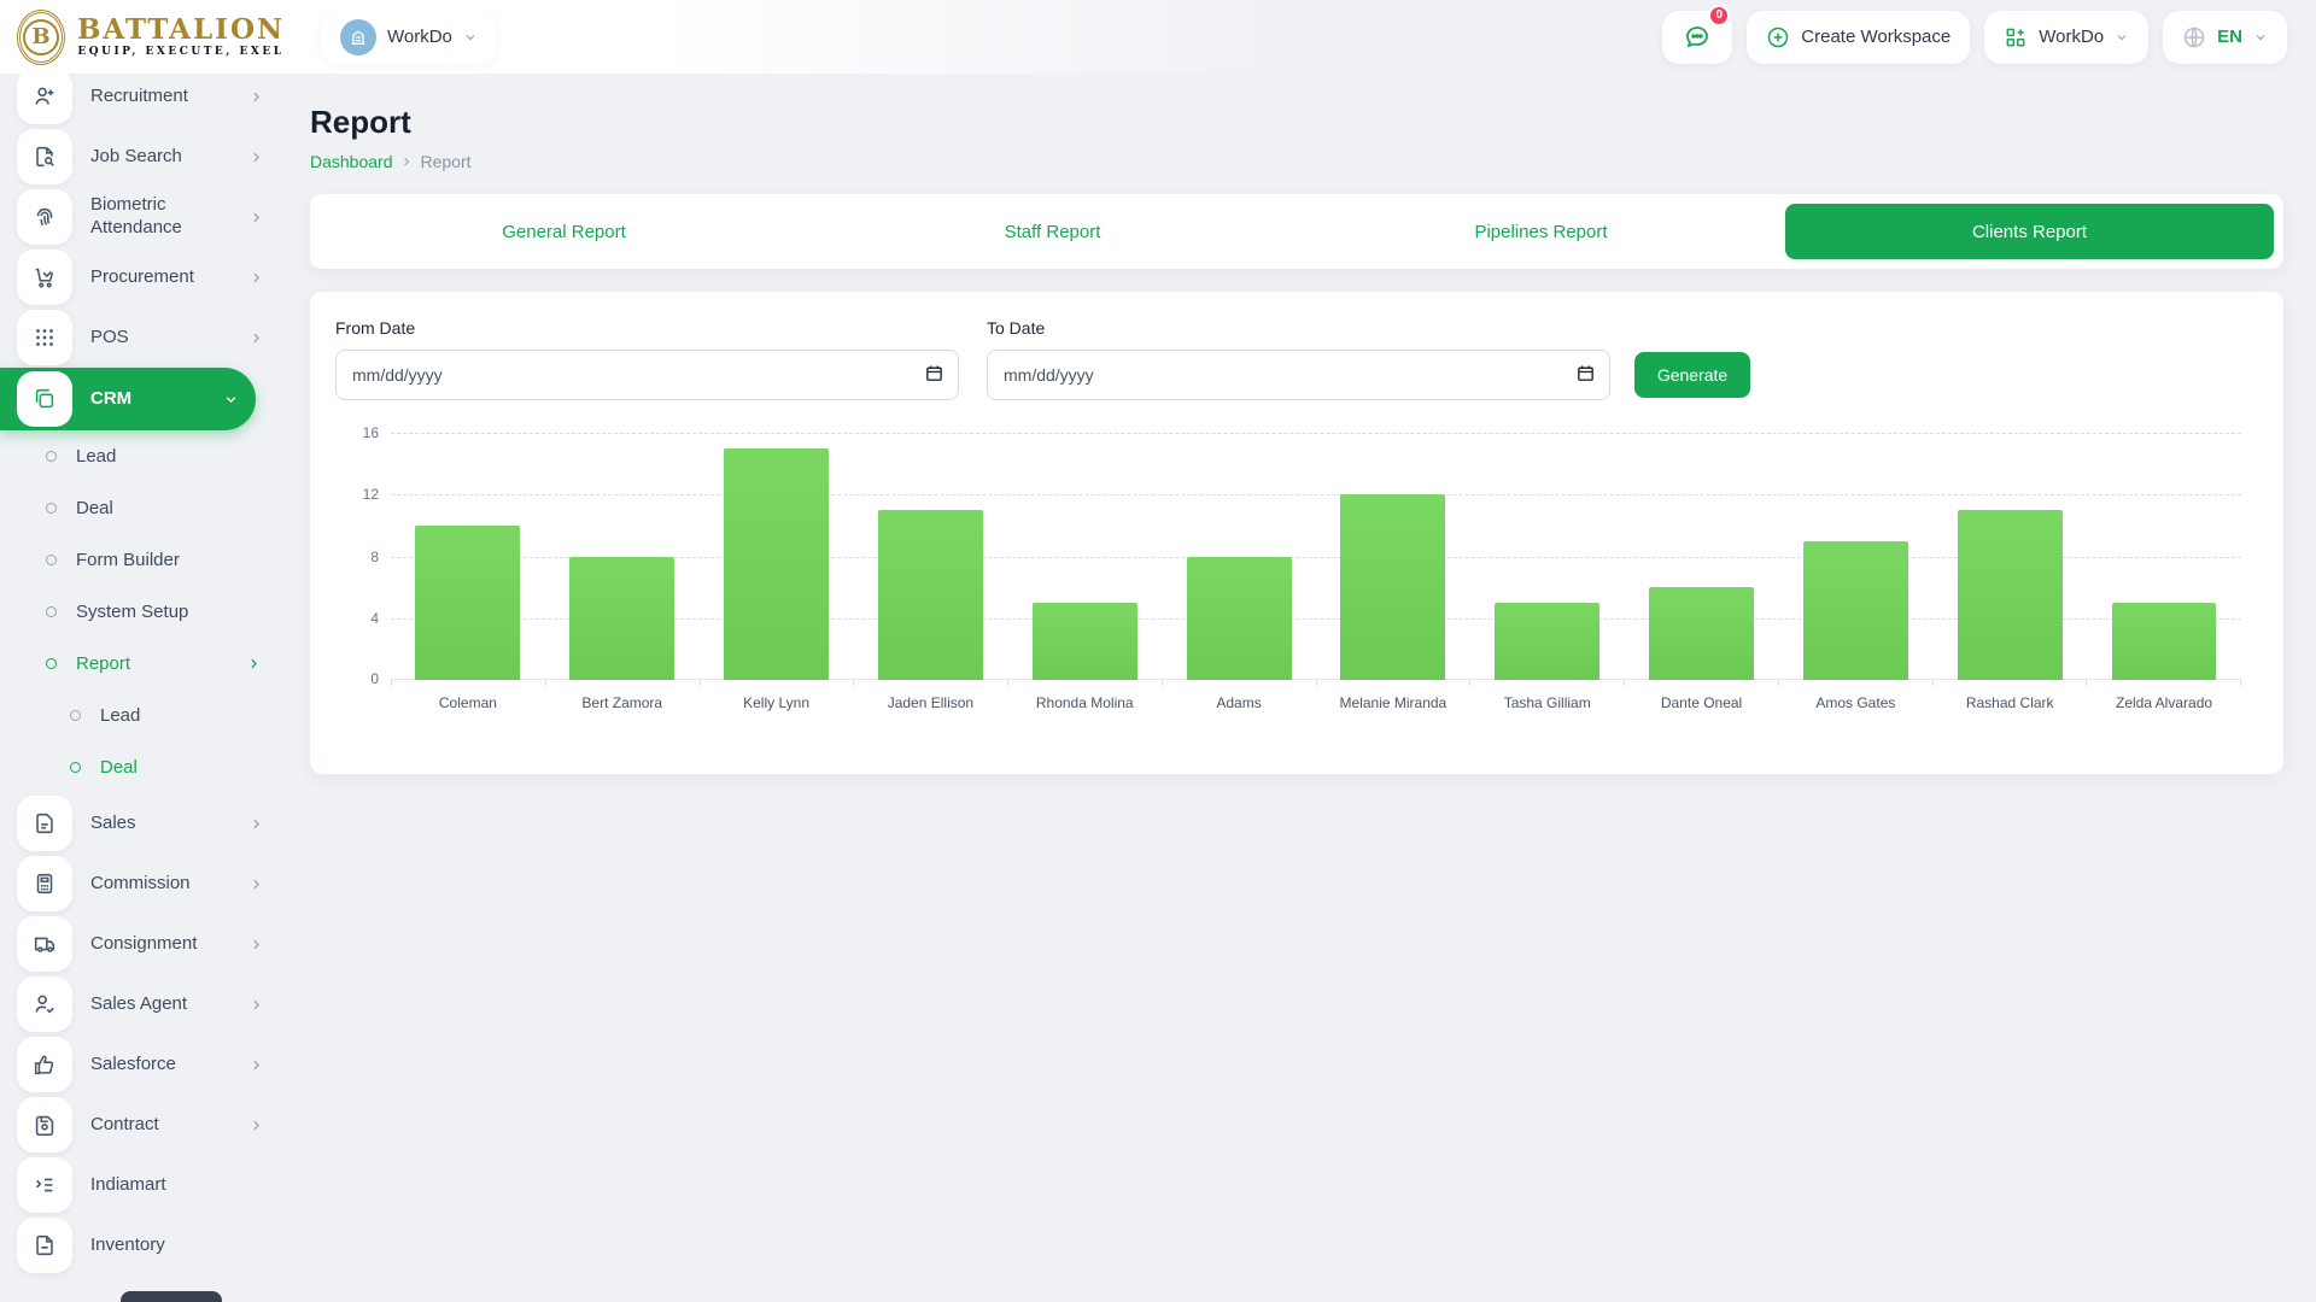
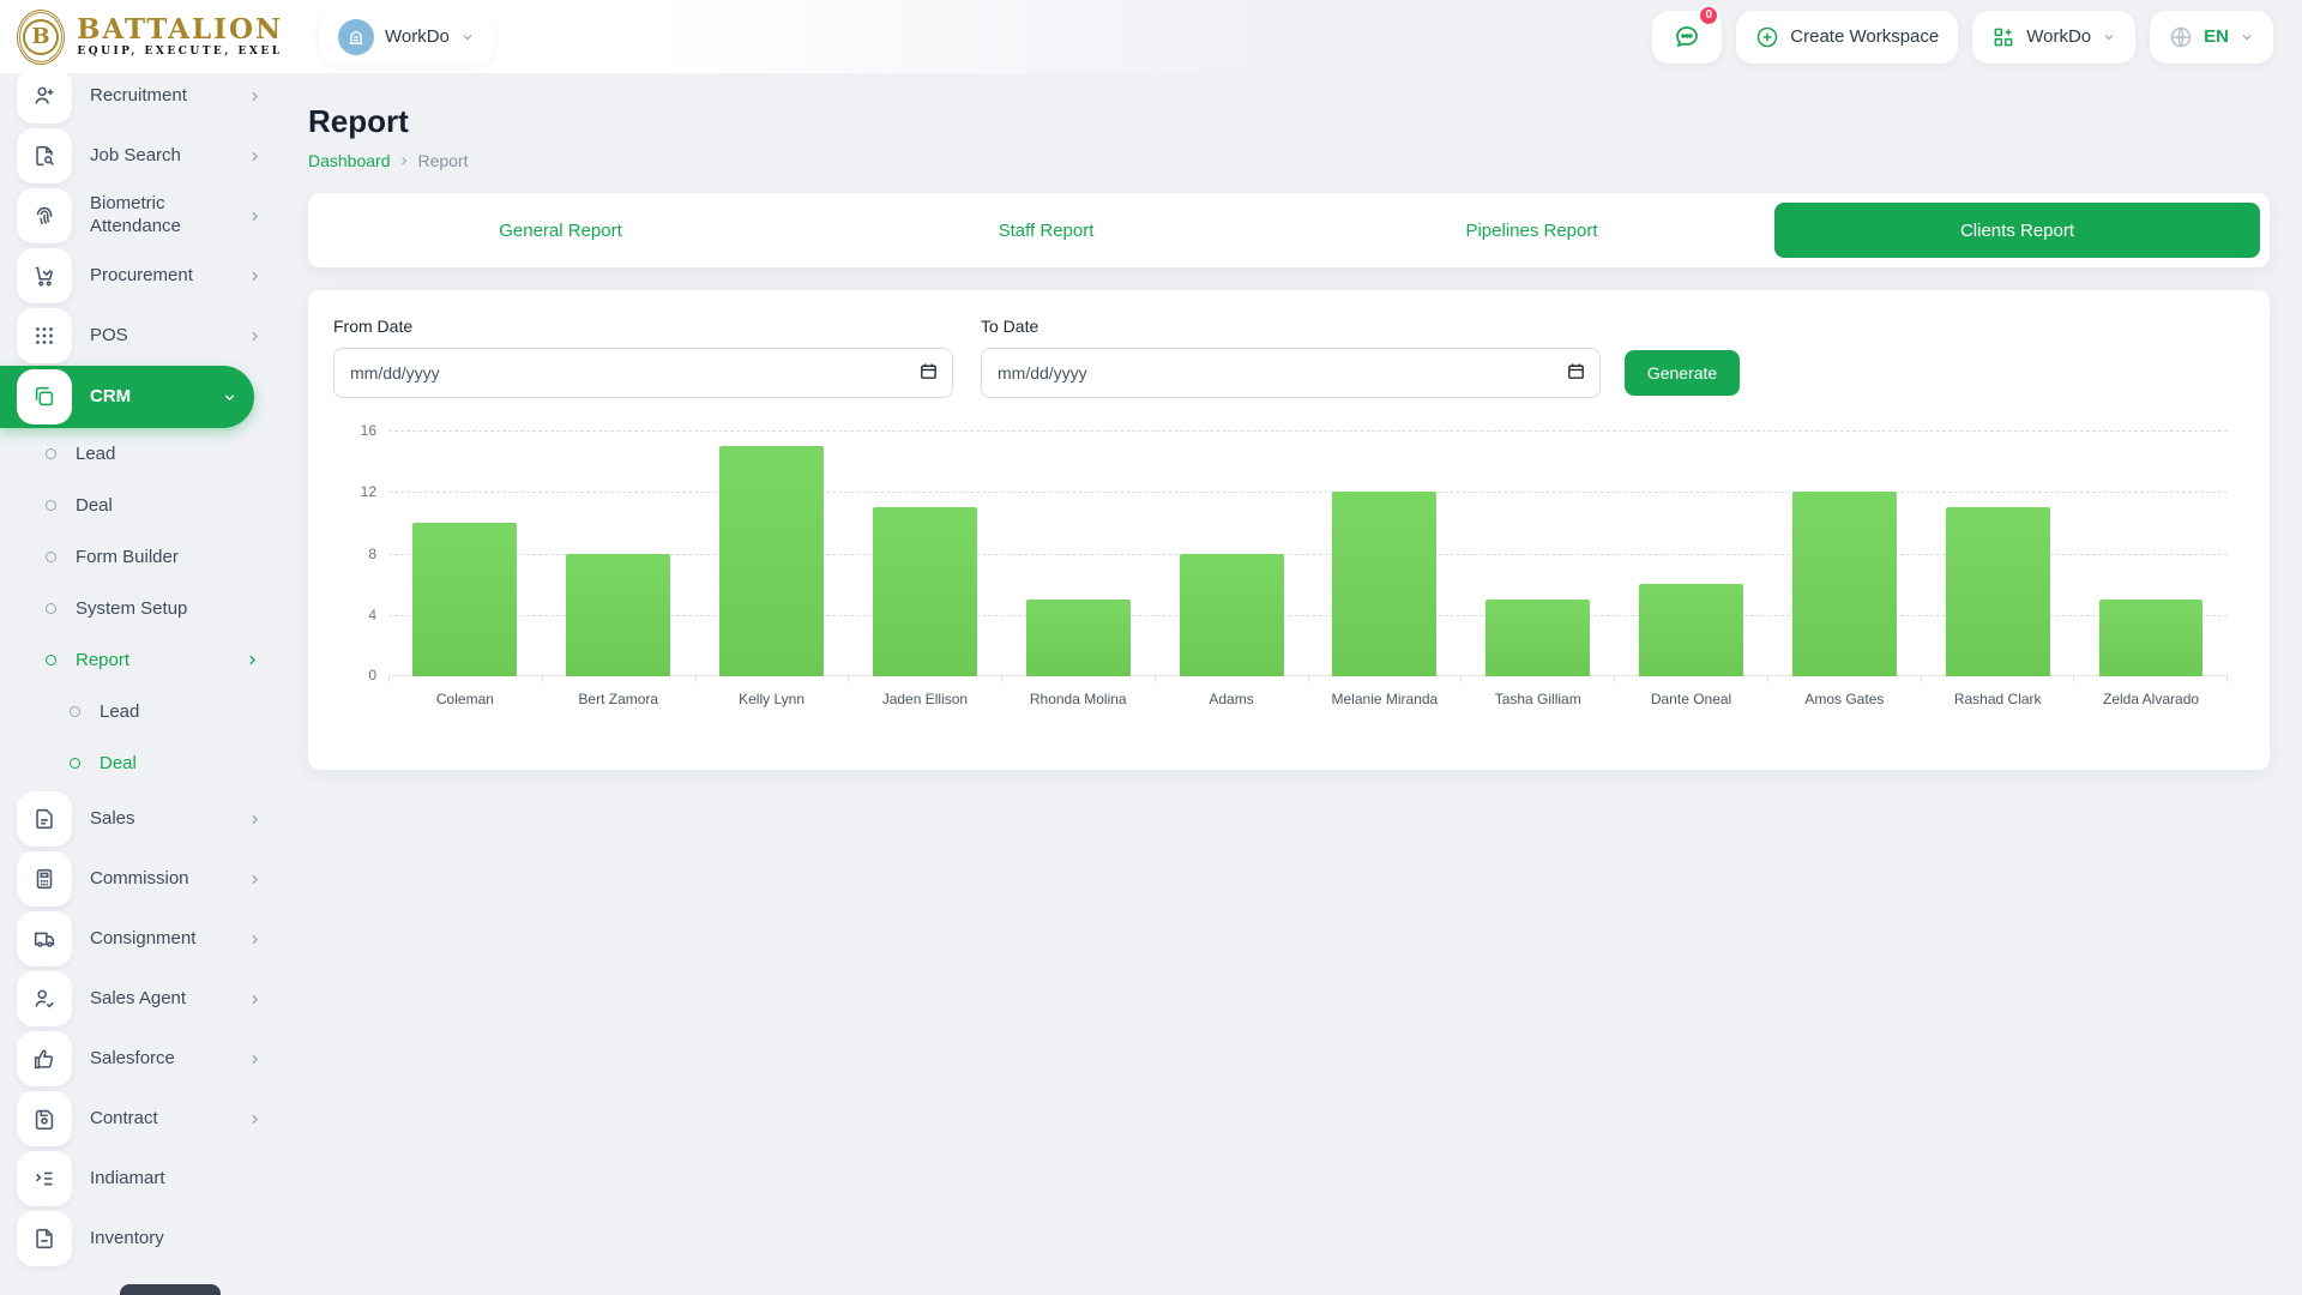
Amos Gates: 9 -> 12
